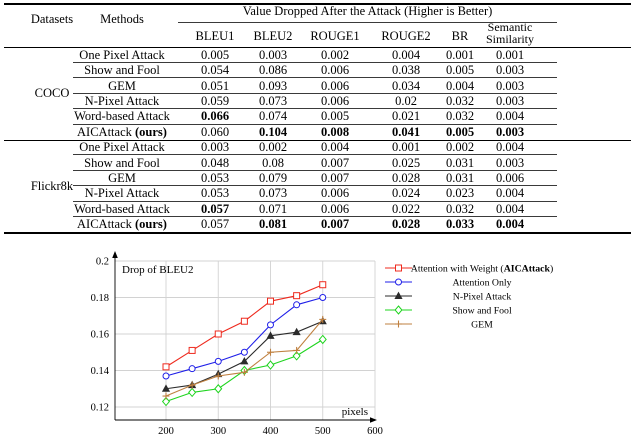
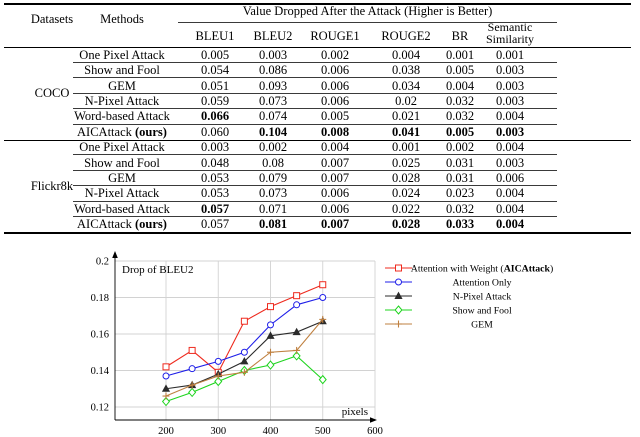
Attention with Weight (AICAttack)/300: 0.160 -> 0.139
Show and Fool/300: 0.130 -> 0.134
Attention with Weight (AICAttack)/400: 0.178 -> 0.175
Show and Fool/500: 0.157 -> 0.135
